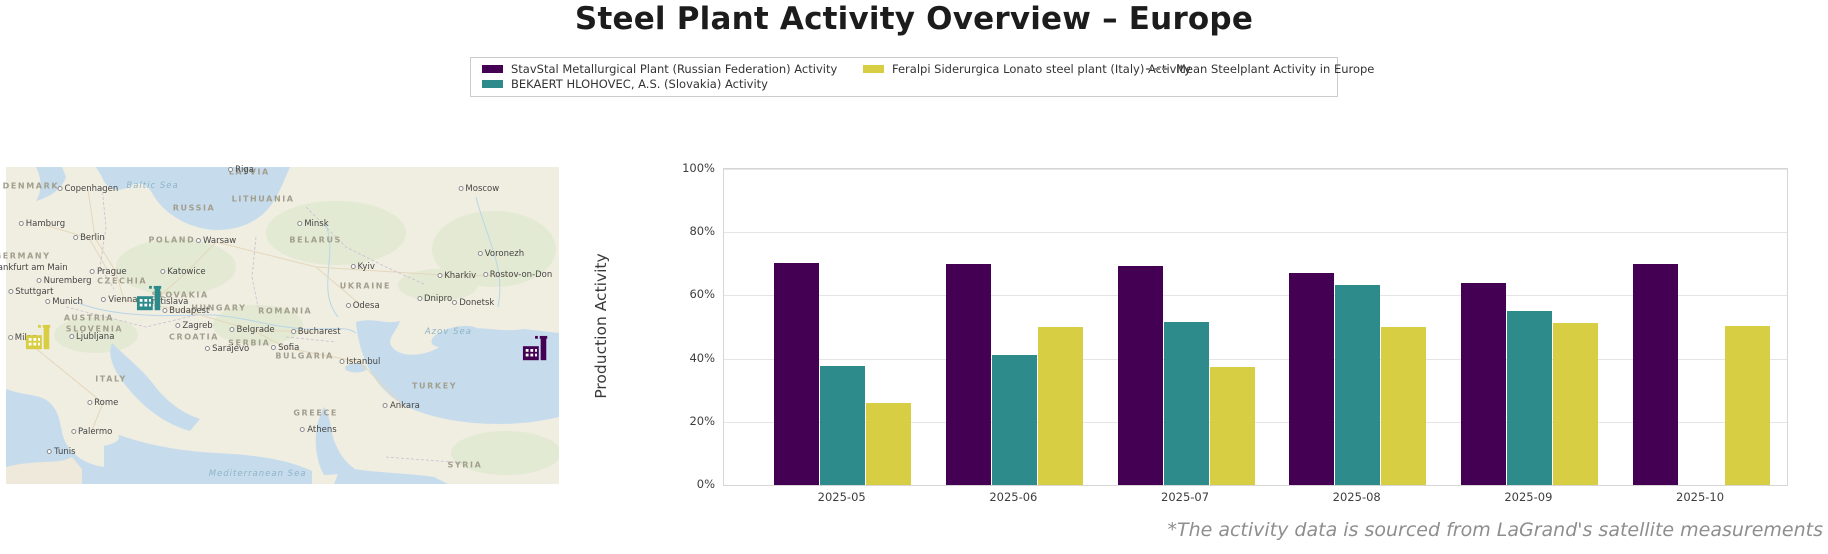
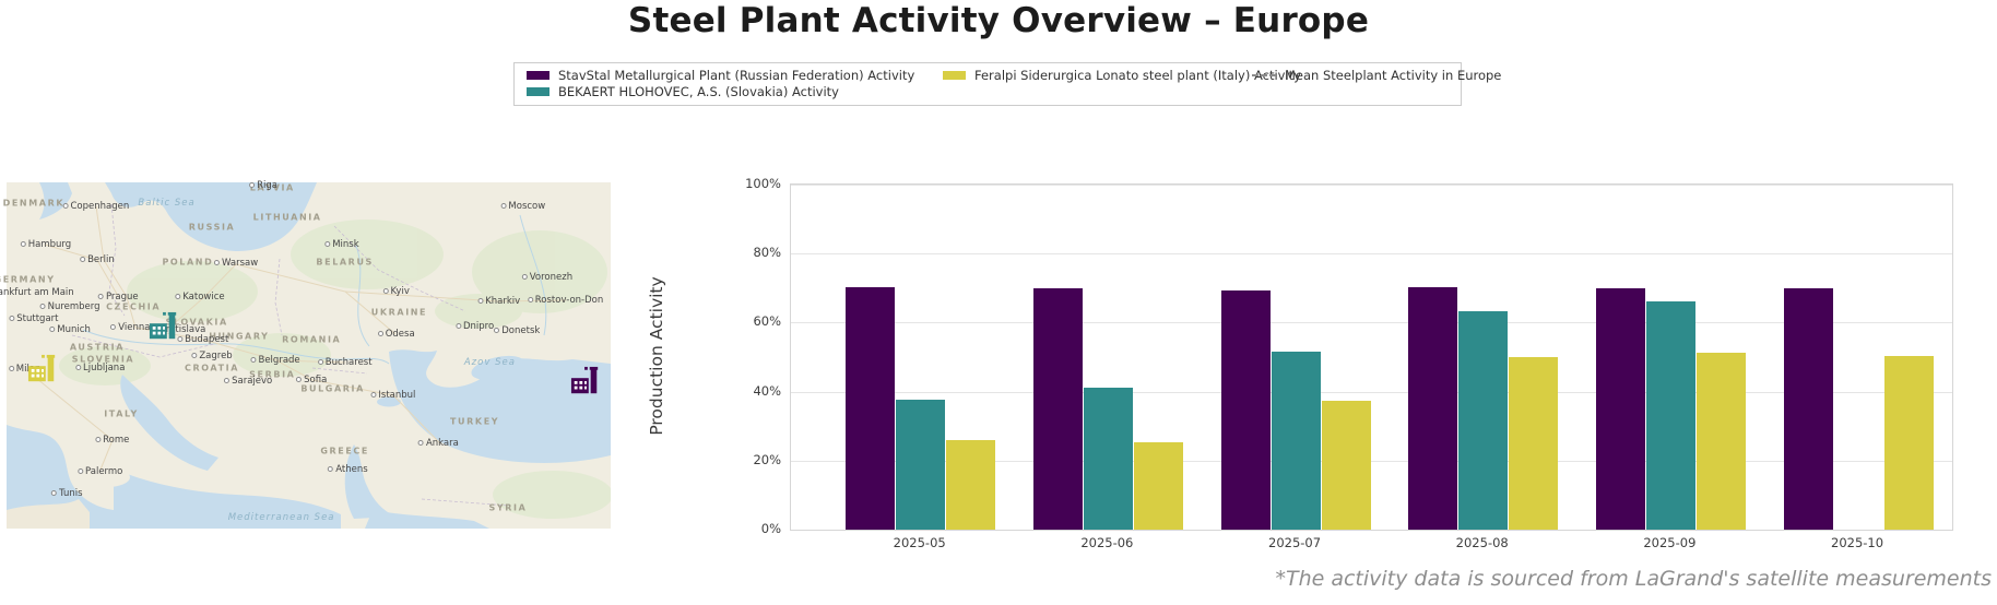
Feralpi Siderurgica Lonato steel plant (Italy) Activity/2025-06: 50% -> 25%
StavStal Metallurgical Plant (Russian Federation) Activity/2025-08: 67% -> 70%
StavStal Metallurgical Plant (Russian Federation) Activity/2025-09: 64% -> 70%
BEKAERT HLOHOVEC, A.S. (Slovakia) Activity/2025-09: 55% -> 66%
